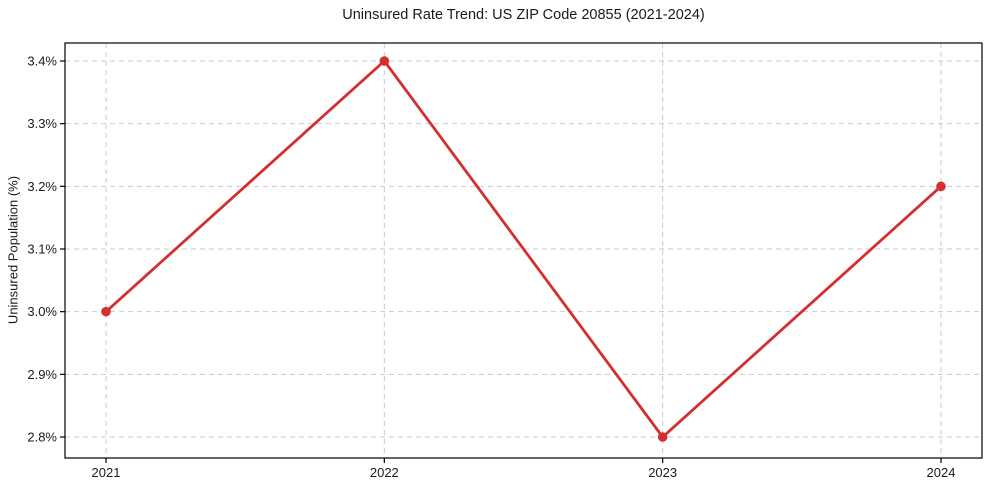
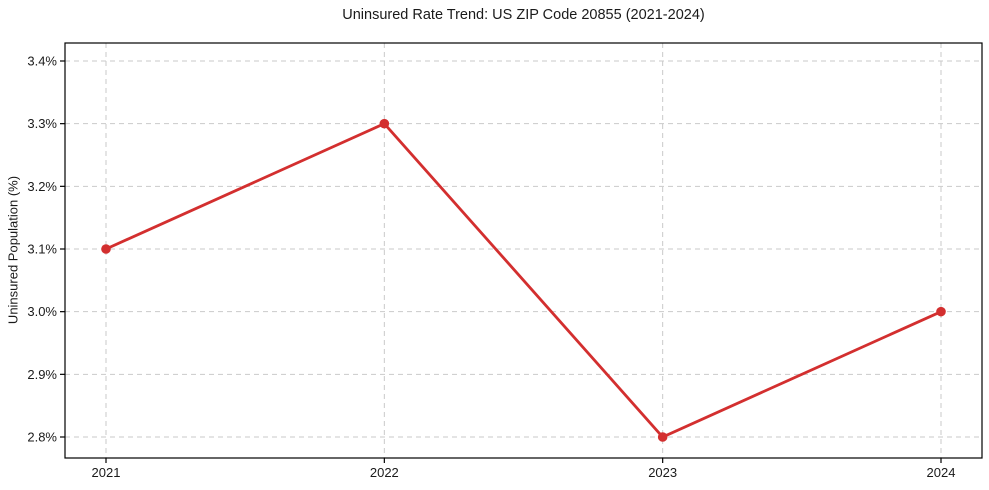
2021: 3.0% -> 3.1%
2022: 3.4% -> 3.3%
2024: 3.2% -> 3.0%
